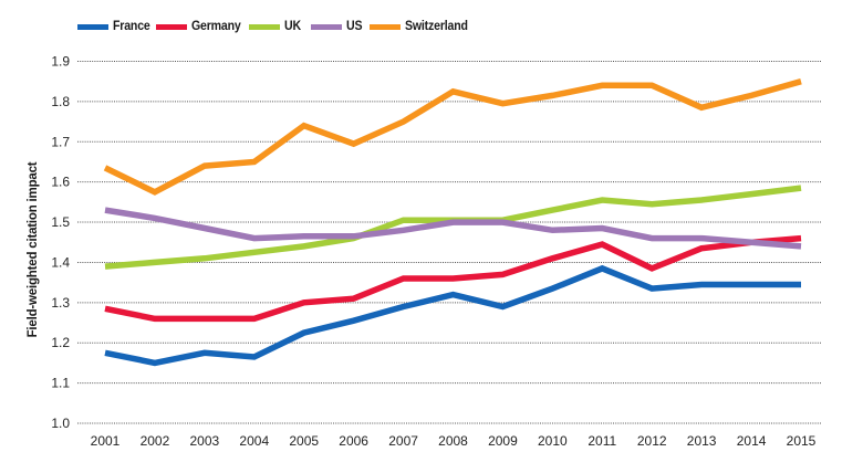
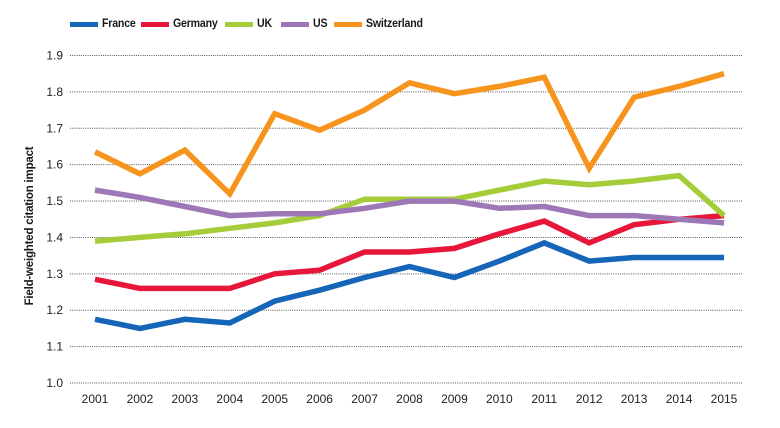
Switzerland/2004: 1.65 -> 1.52
Switzerland/2012: 1.84 -> 1.59
UK/2015: 1.58 -> 1.46
